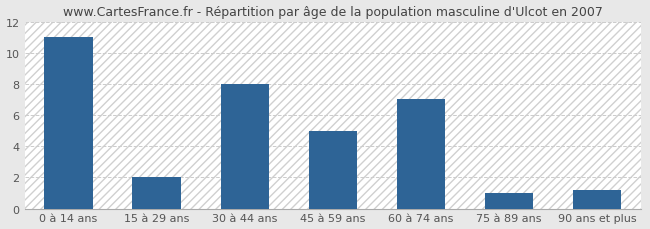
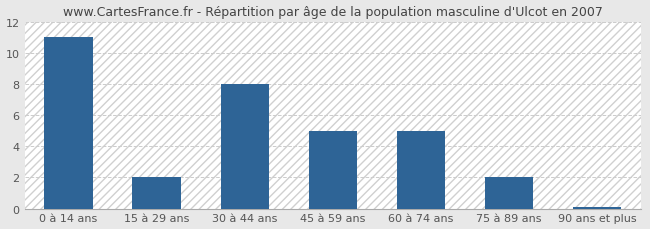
60 à 74 ans: 7.0 -> 5.0
75 à 89 ans: 1.0 -> 2.0
90 ans et plus: 1.2 -> 0.1
